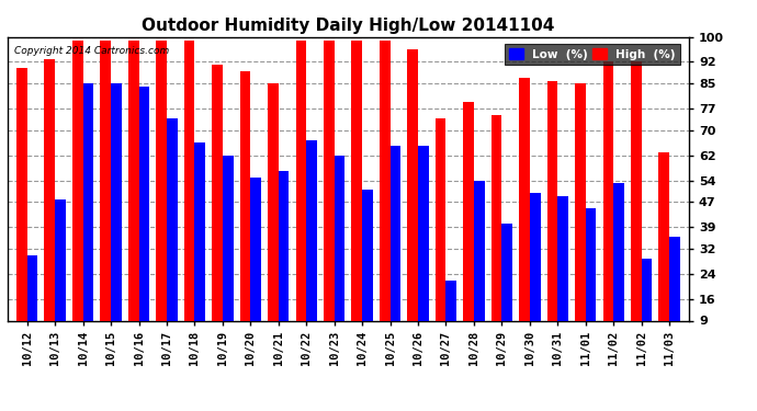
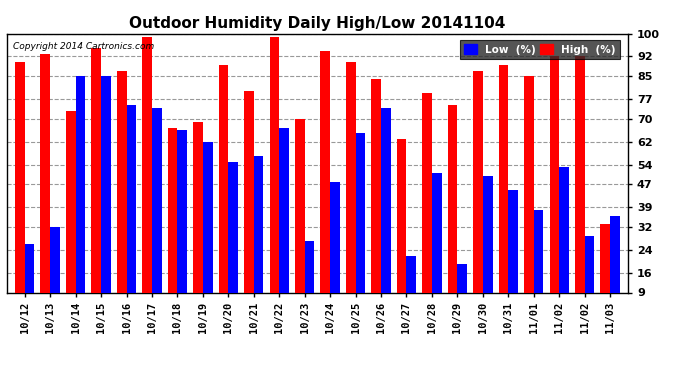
Low (%)/10/12: 30 -> 26
Low (%)/10/13: 48 -> 32
High (%)/10/14: 99 -> 73
High (%)/10/15: 99 -> 95
High (%)/10/16: 99 -> 87
Low (%)/10/16: 84 -> 75
High (%)/10/18: 99 -> 67
High (%)/10/19: 91 -> 69
High (%)/10/21: 85 -> 80
High (%)/10/23: 99 -> 70
Low (%)/10/23: 62 -> 27
High (%)/10/24: 99 -> 94
Low (%)/10/24: 51 -> 48
High (%)/10/25: 99 -> 90
High (%)/10/26: 96 -> 84
Low (%)/10/26: 65 -> 74
High (%)/10/27: 74 -> 63
Low (%)/10/28: 54 -> 51
Low (%)/10/29: 40 -> 19
High (%)/10/31: 86 -> 89
Low (%)/10/31: 49 -> 45
Low (%)/11/01: 45 -> 38
High (%)/11/03: 63 -> 33
